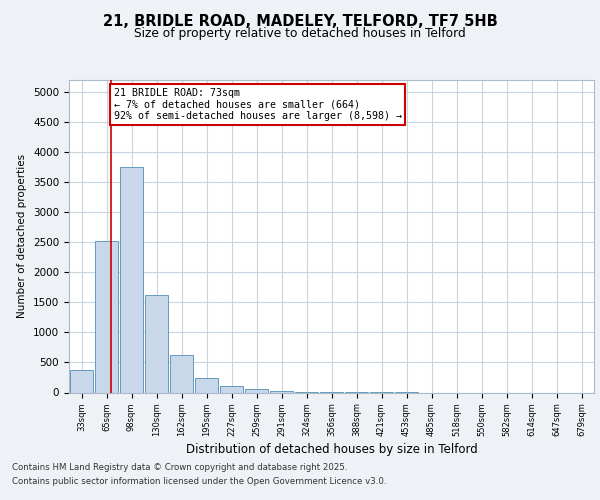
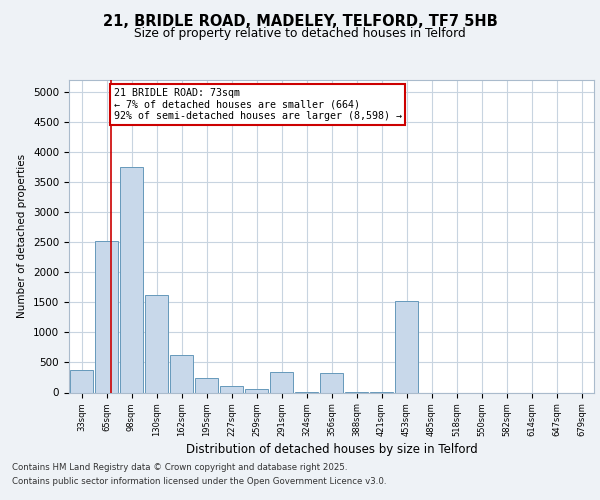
291sqm: 30 -> 340
356sqm: 0 -> 320
453sqm: 0 -> 1520
